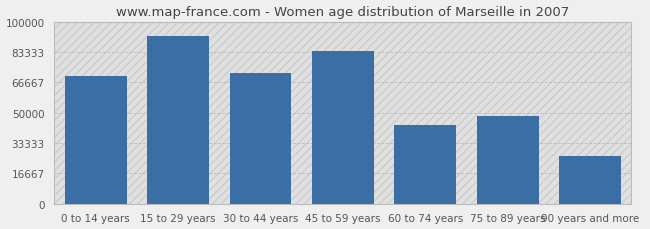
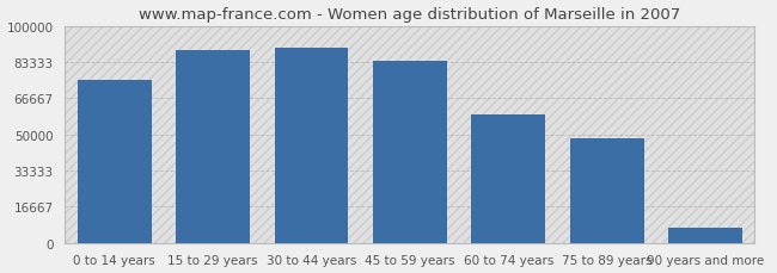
0 to 14 years: 70000 -> 75000
15 to 29 years: 92000 -> 88000
30 to 44 years: 72000 -> 90000
60 to 74 years: 43000 -> 59000
90 years and more: 26000 -> 7000
